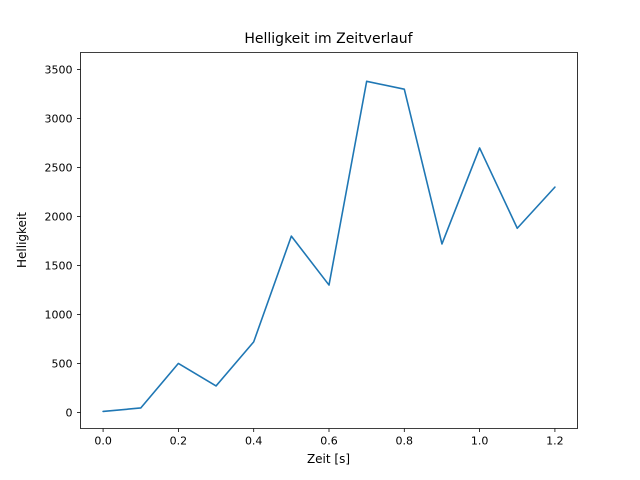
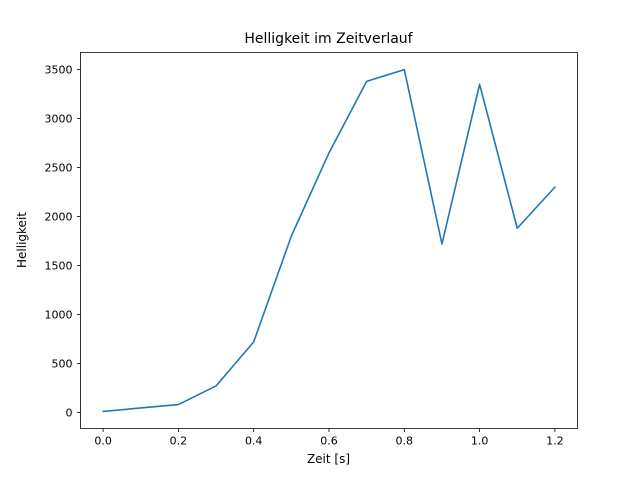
0.2: 500 -> 100
0.6: 1300 -> 2600
0.8: 3300 -> 3500
1.0: 2700 -> 3400
